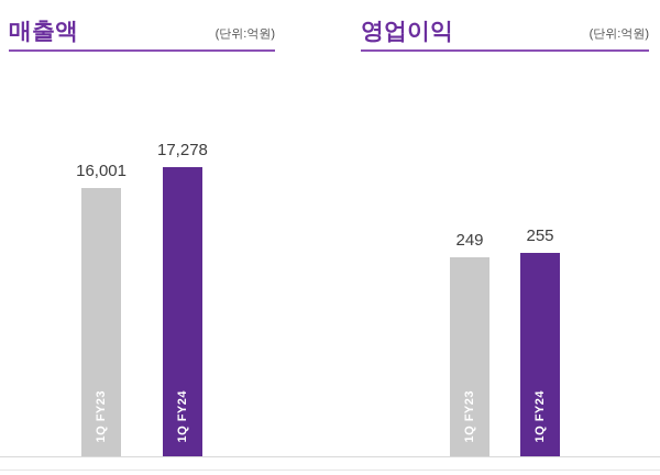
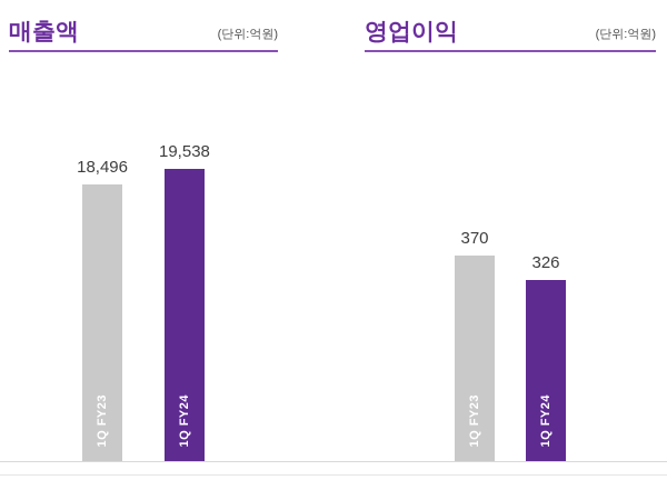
매출액/1Q FY23: 16,001 -> 18,496
매출액/1Q FY24: 17,278 -> 19,538
영업이익/1Q FY23: 249 -> 370
영업이익/1Q FY24: 255 -> 326
